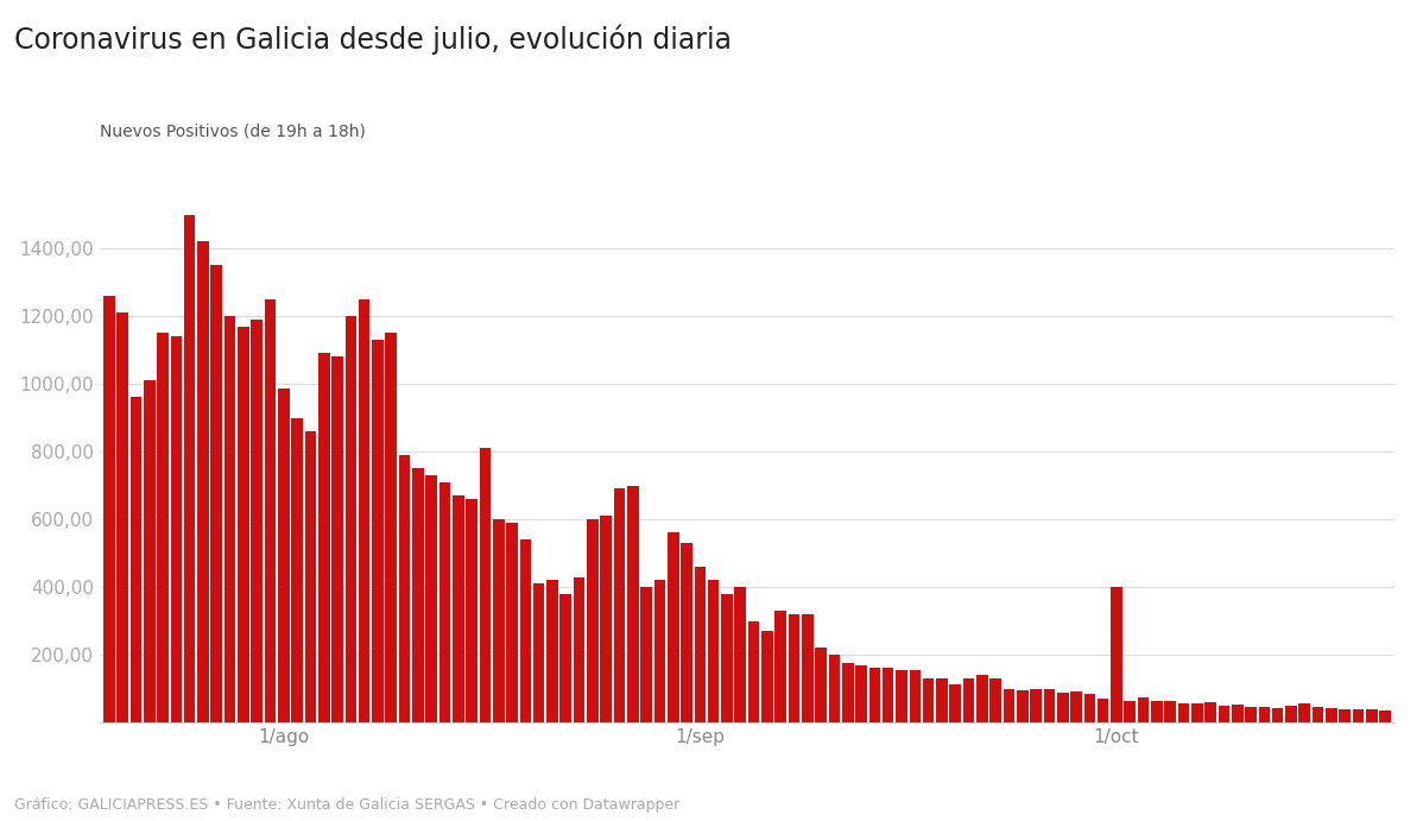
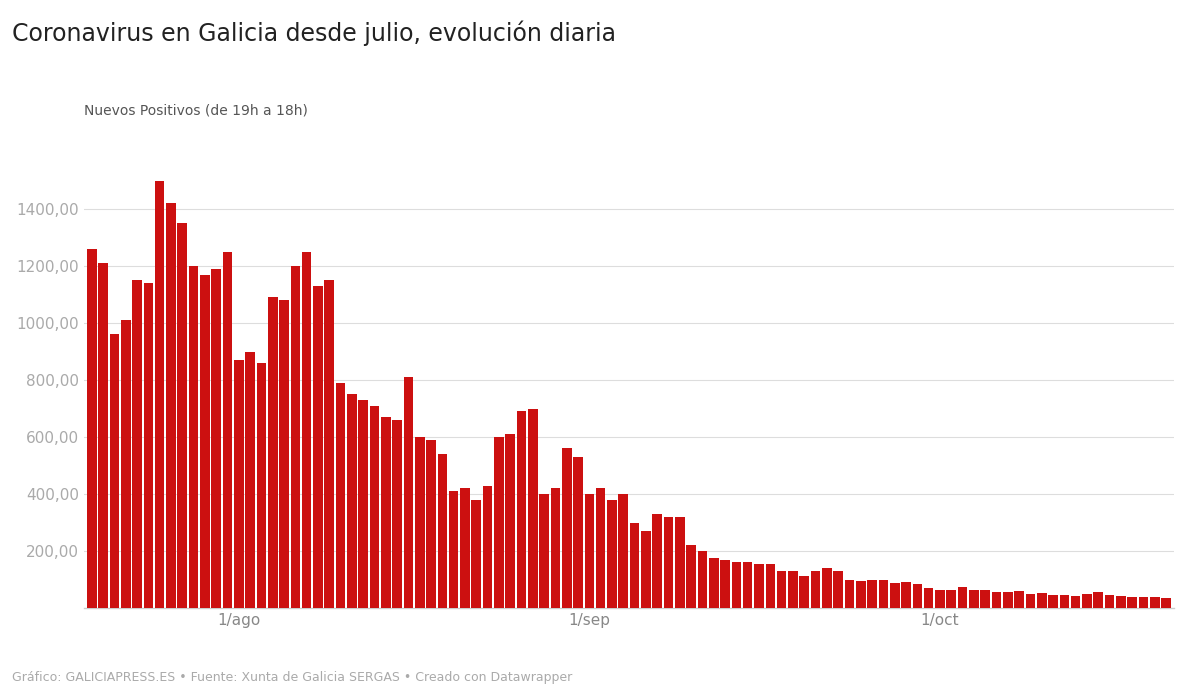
1/ago: 985 -> 870
1/sep: 460 -> 400
1/oct: 400 -> 65
